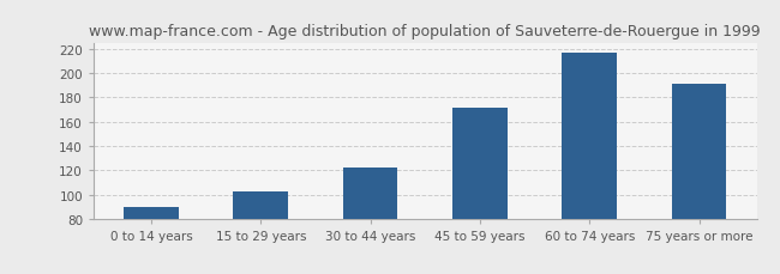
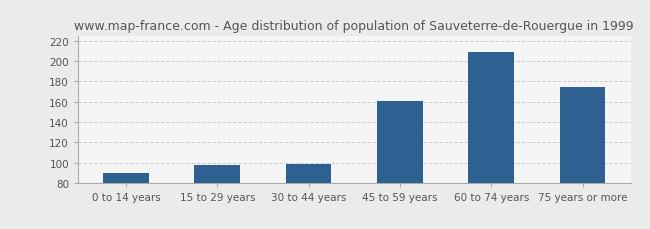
15 to 29 years: 103 -> 98
30 to 44 years: 122 -> 99
45 to 59 years: 172 -> 161
60 to 74 years: 217 -> 209
75 years or more: 191 -> 175
